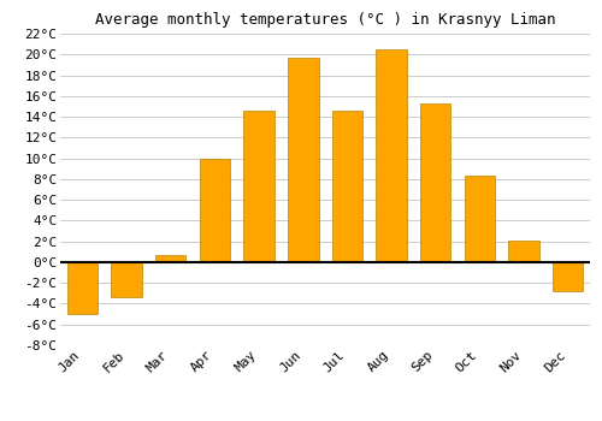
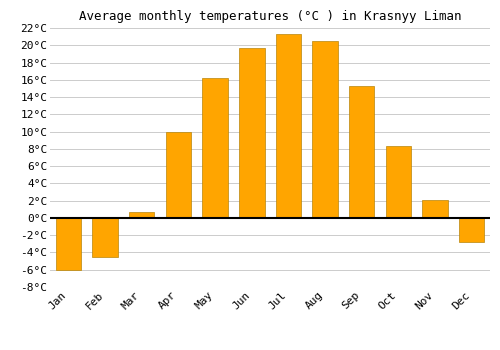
Jan: -5.0°C -> -6.0°C
Feb: -3.4°C -> -4.5°C
May: 14.6°C -> 16.2°C
Jul: 14.6°C -> 21.3°C
